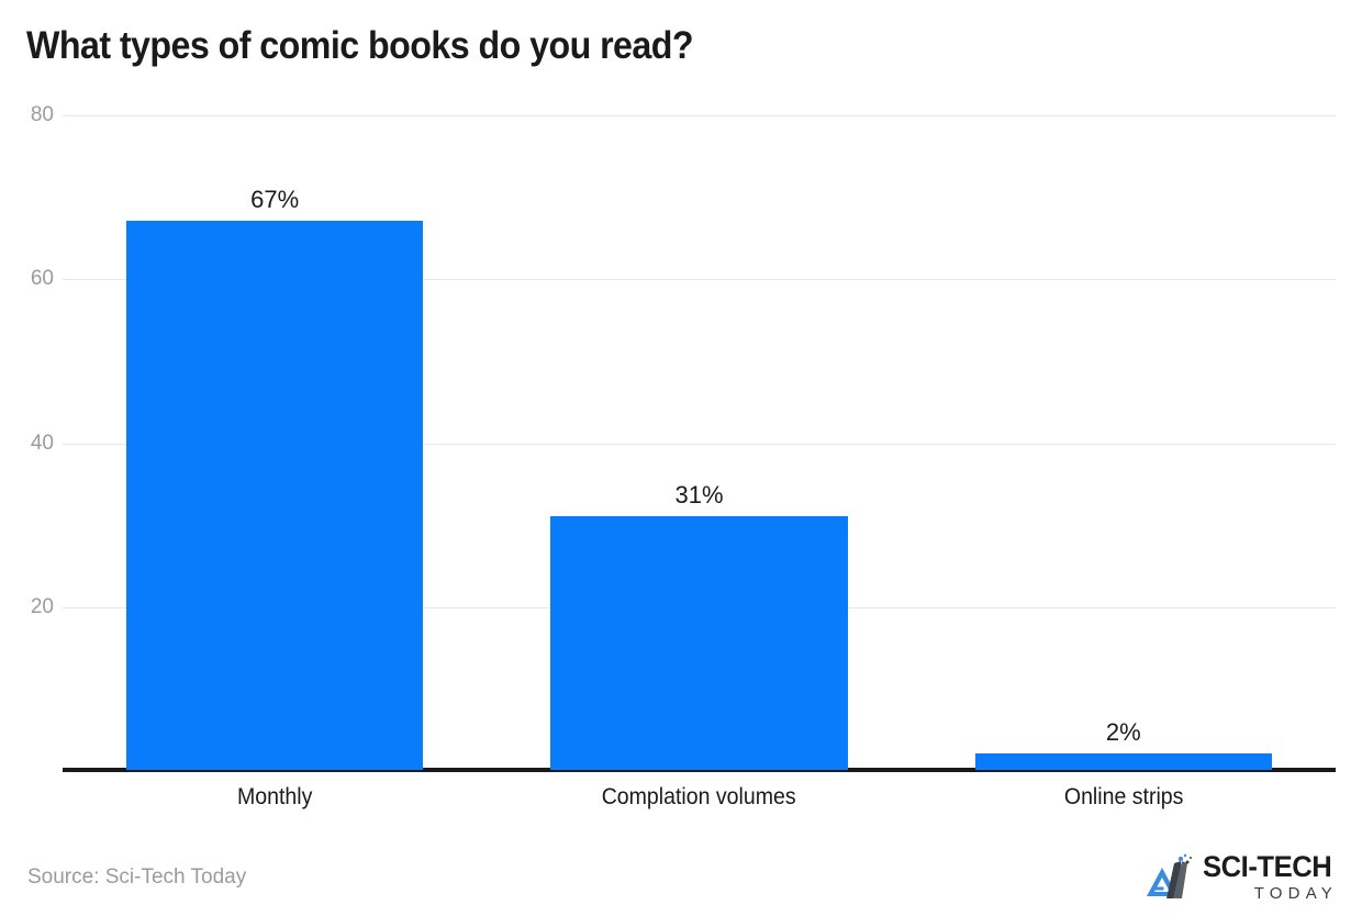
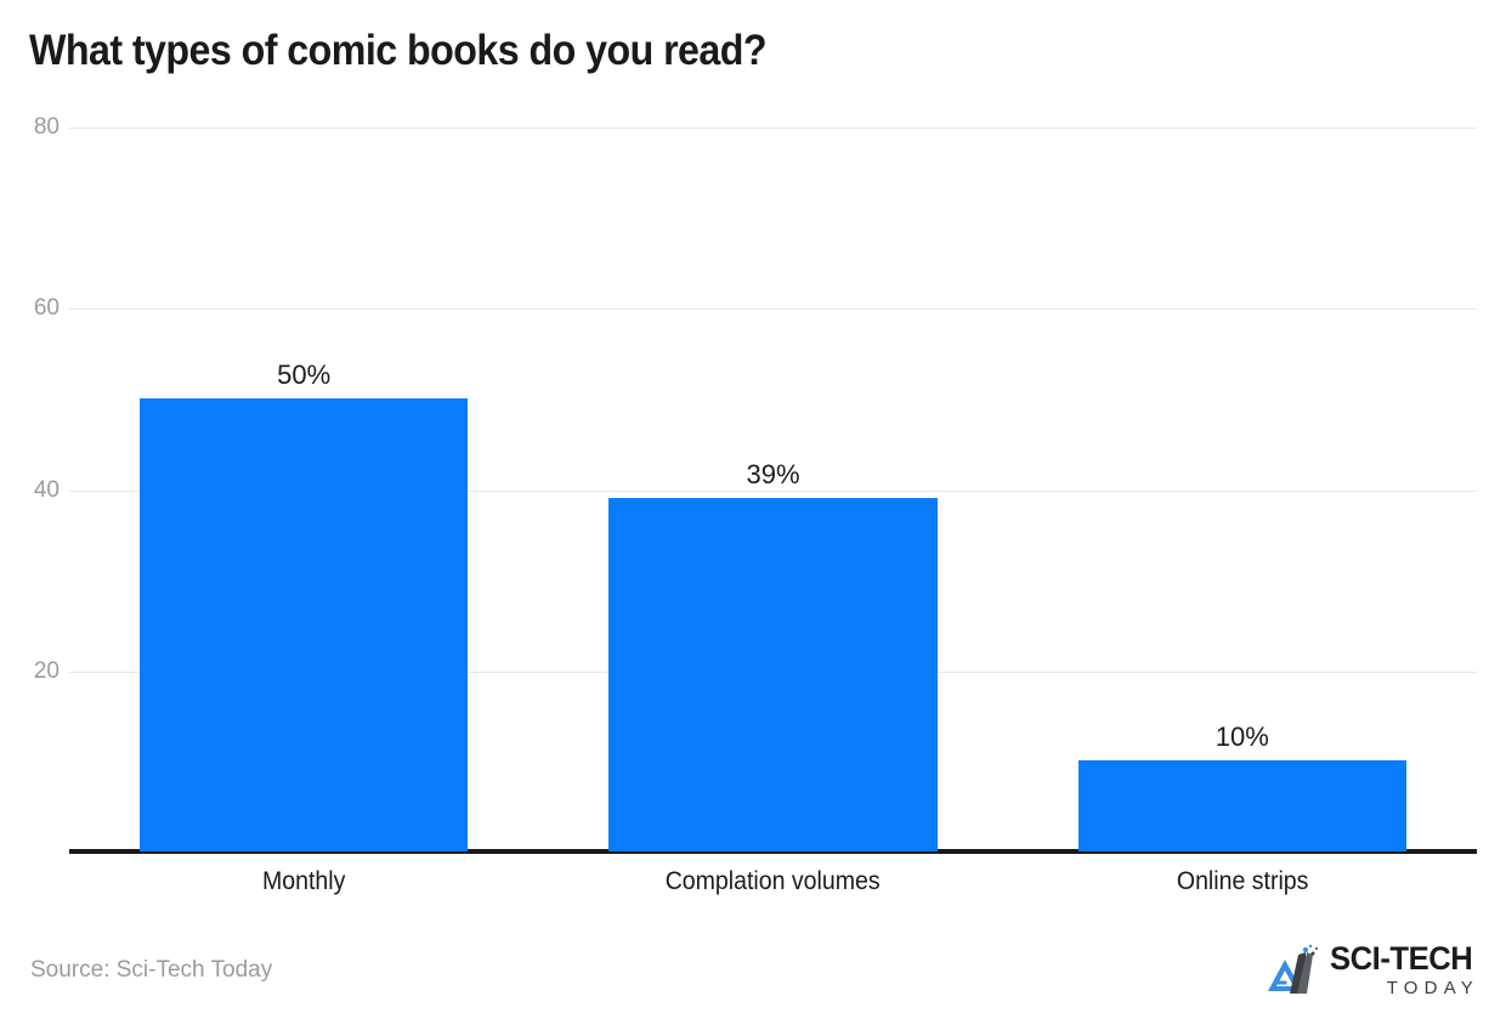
Monthly: 67% -> 50%
Complation volumes: 31% -> 39%
Online strips: 2% -> 10%
